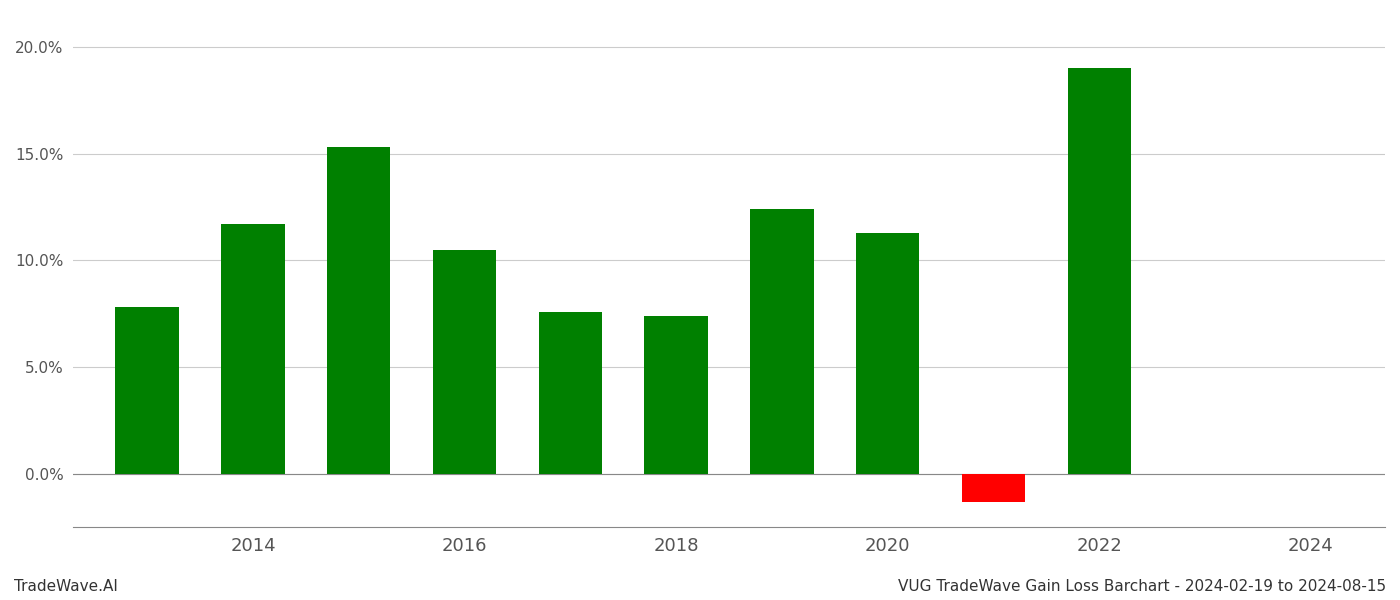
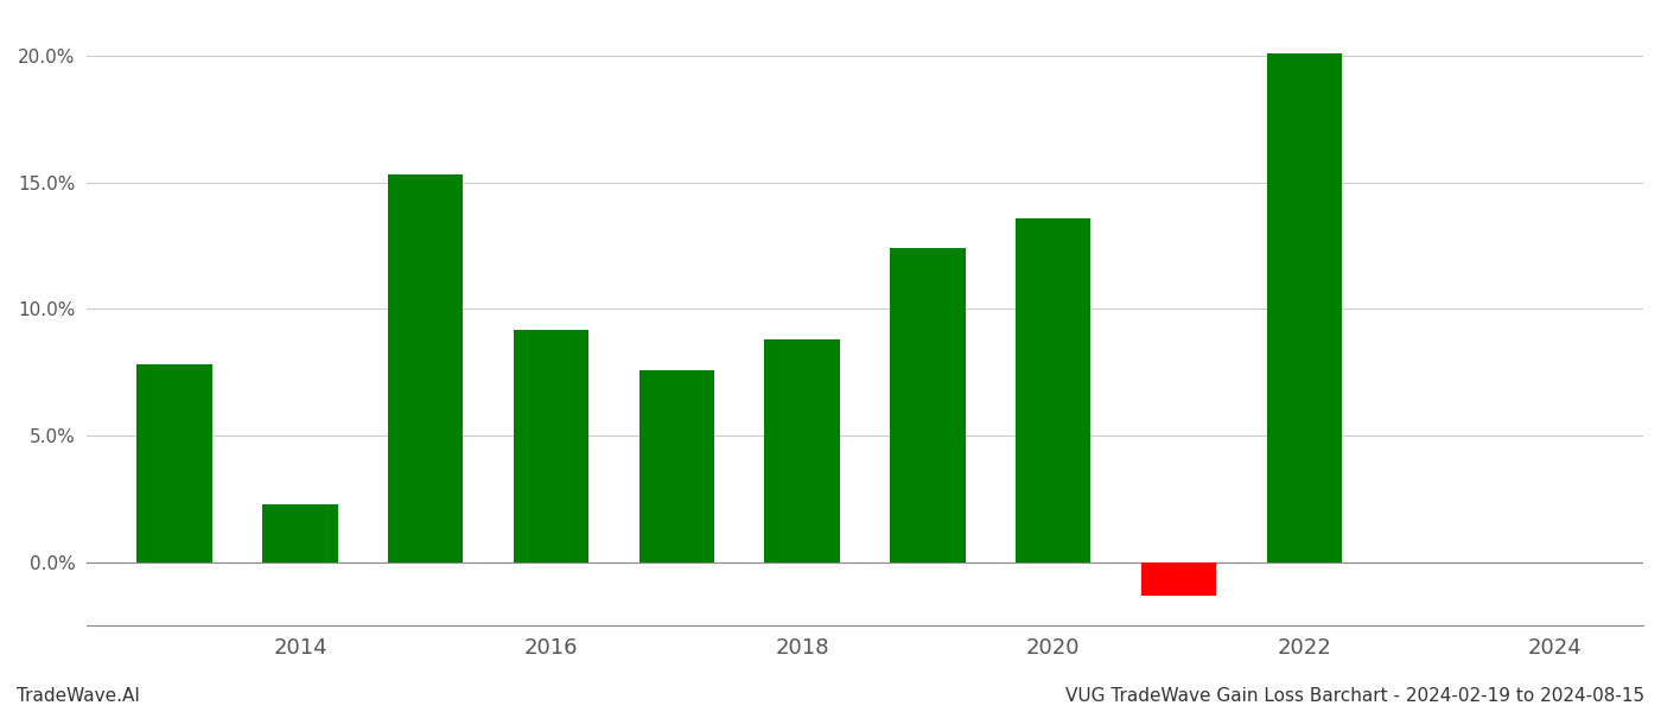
2014: 11.7% -> 2.3%
2016: 10.5% -> 9.2%
2018: 7.4% -> 8.8%
2020: 11.3% -> 13.6%
2022: 19.0% -> 20.1%
